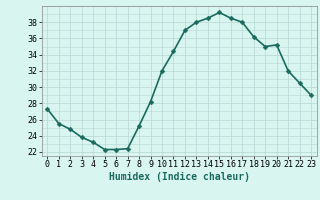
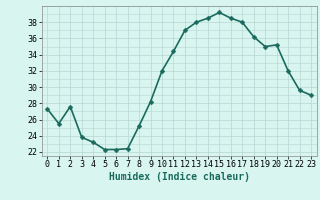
2: 24.8 -> 27.6
22: 30.5 -> 29.6
